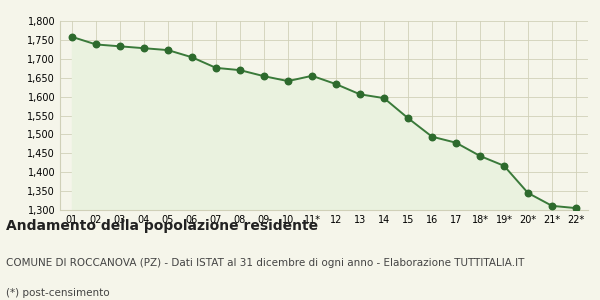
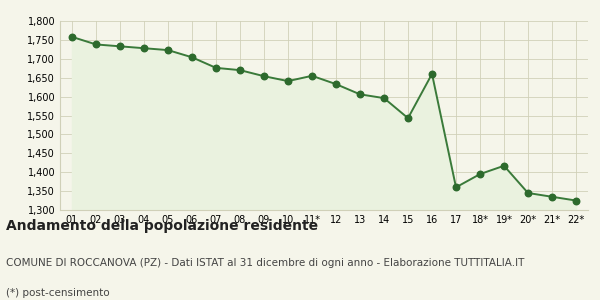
16: 1,494 -> 1,660
17: 1,478 -> 1,360
18*: 1,443 -> 1,395
21*: 1,311 -> 1,335
22*: 1,305 -> 1,325
